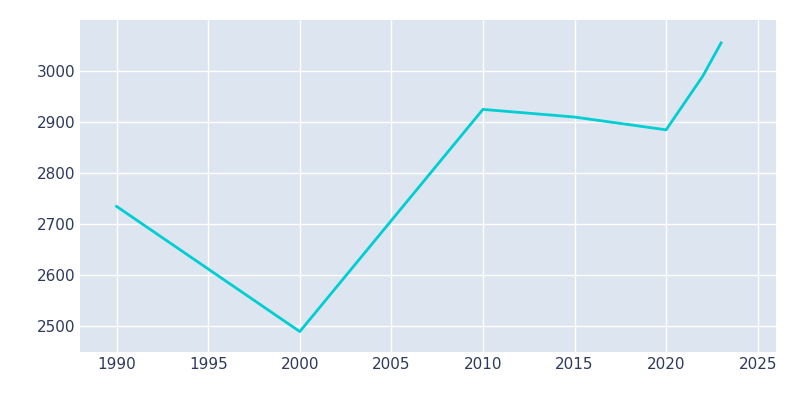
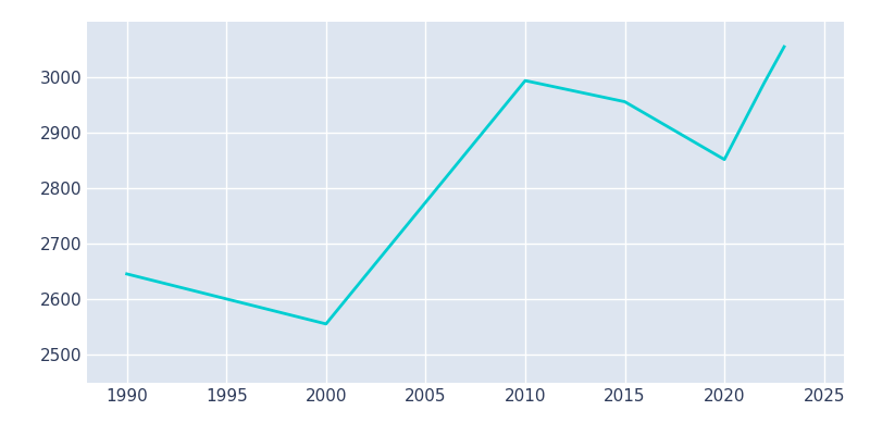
1990: 2735 -> 2646
2000: 2490 -> 2556
2010: 2925 -> 2994
2015: 2910 -> 2956
2020: 2885 -> 2852
